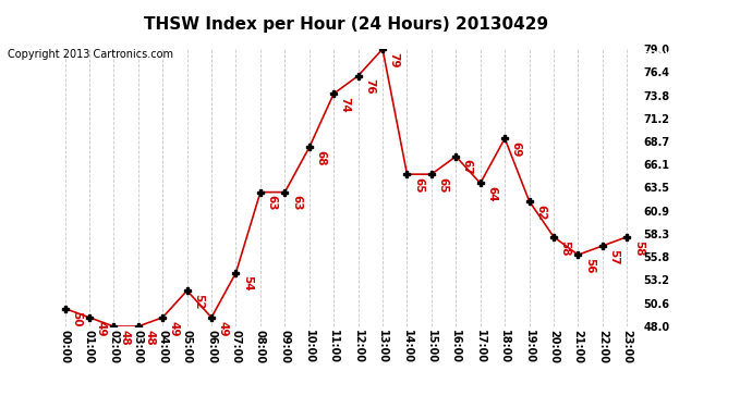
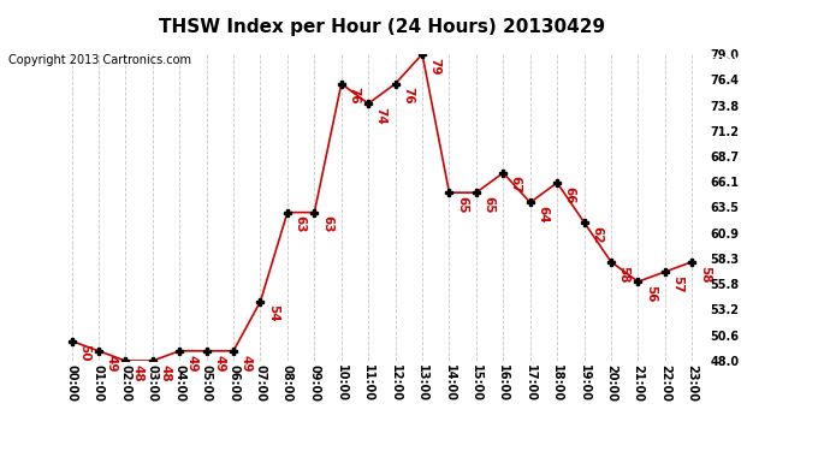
05:00: 52 -> 49
10:00: 68 -> 76
18:00: 69 -> 66
